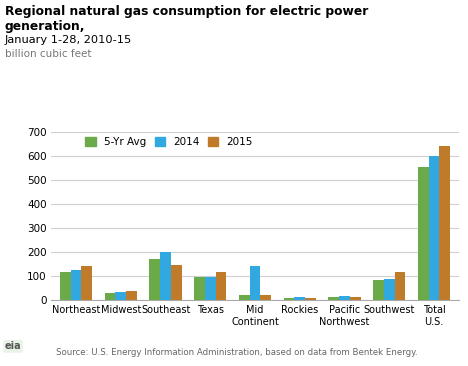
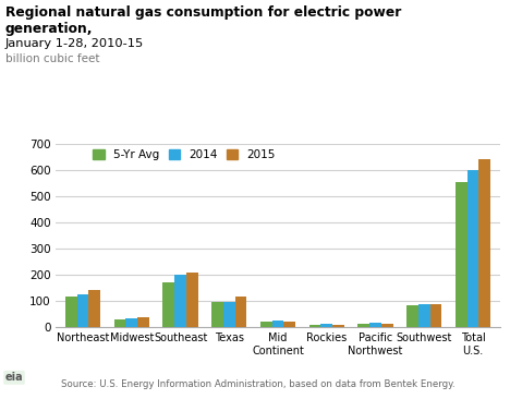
2015/Southeast: 145 -> 210
2014/Mid Continent: 140 -> 25
2015/Southwest: 115 -> 89
